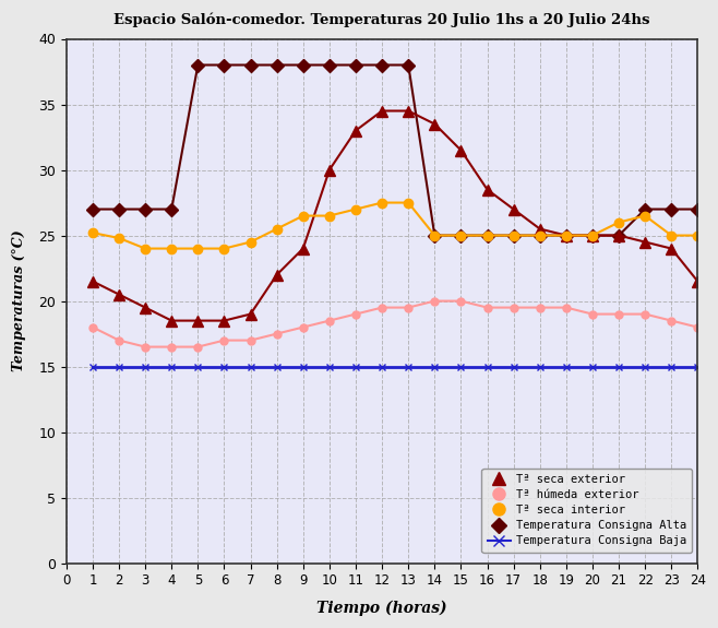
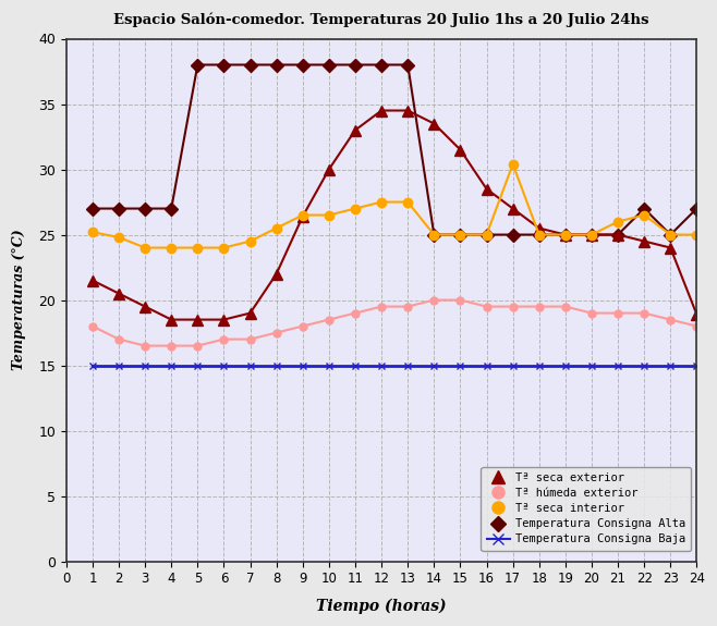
Tª seca exterior/9: 24.0 -> 26.4
Tª seca interior/17: 25.0 -> 30.4
Temperatura Consigna Alta/23: 27 -> 25
Tª seca exterior/24: 21.5 -> 18.9
